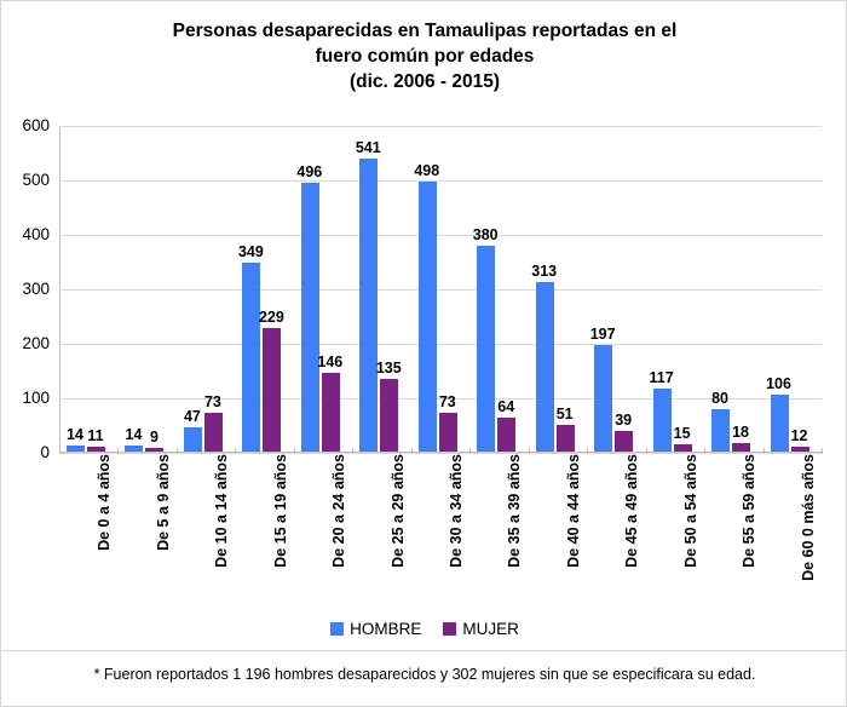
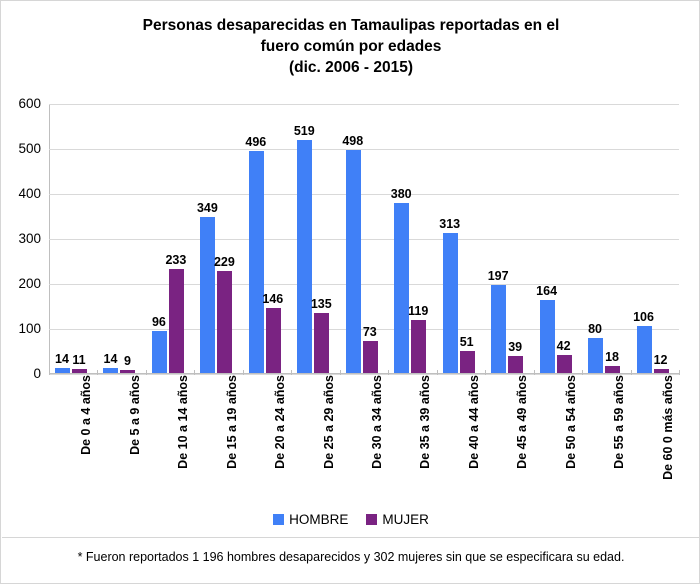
HOMBRE/De 10 a 14 años: 47 -> 96
MUJER/De 10 a 14 años: 73 -> 233
HOMBRE/De 25 a 29 años: 541 -> 519
MUJER/De 35 a 39 años: 64 -> 119
HOMBRE/De 50 a 54 años: 117 -> 164
MUJER/De 50 a 54 años: 15 -> 42
